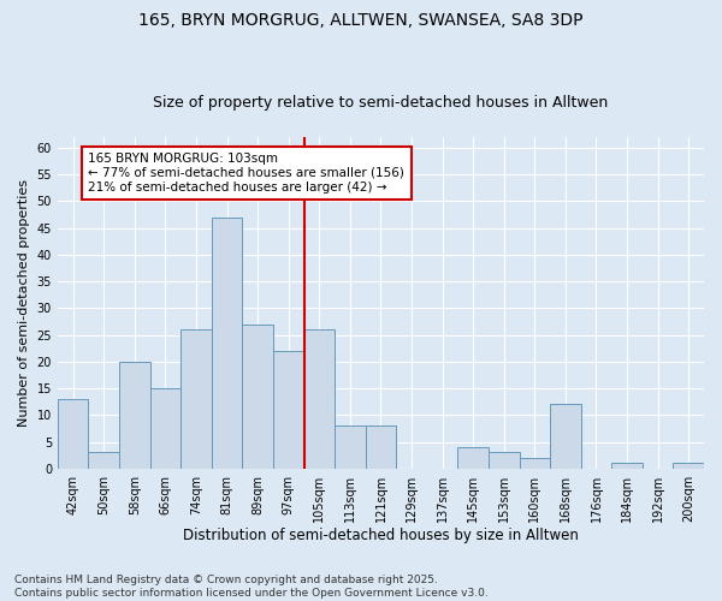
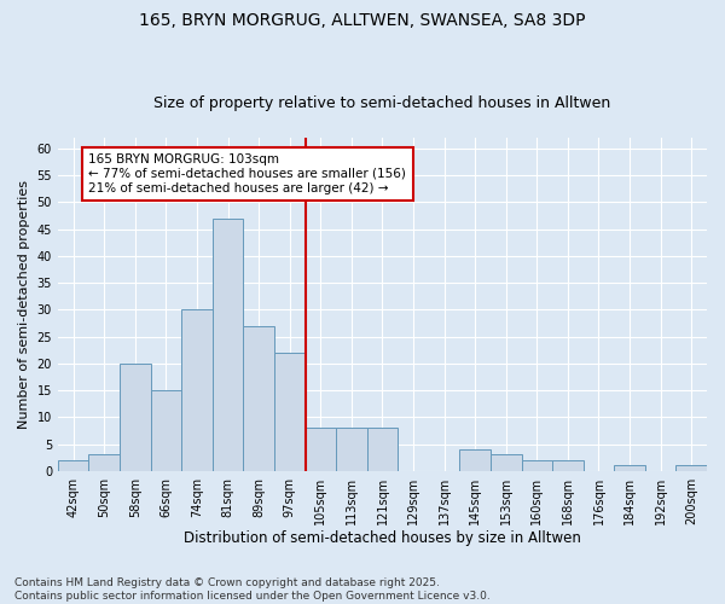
42sqm: 13 -> 2
74sqm: 26 -> 30
105sqm: 26 -> 8
168sqm: 12 -> 2
